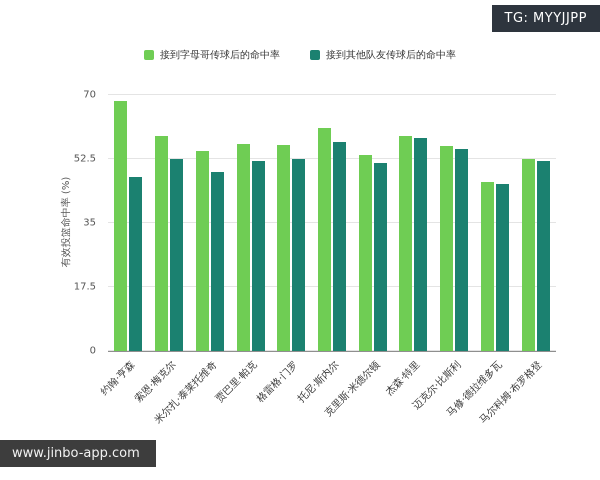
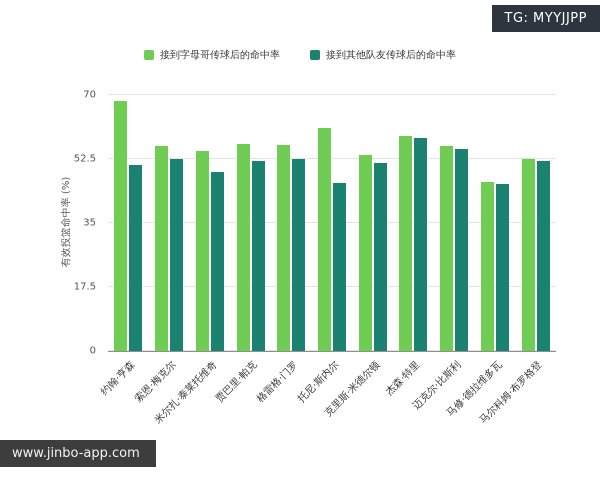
接到其他队友传球后的命中率/约翰·亨森: 48 -> 51
接到字母哥传球后的命中率/索恩·梅克尔: 59 -> 56
接到其他队友传球后的命中率/托尼·斯内尔: 57 -> 46
